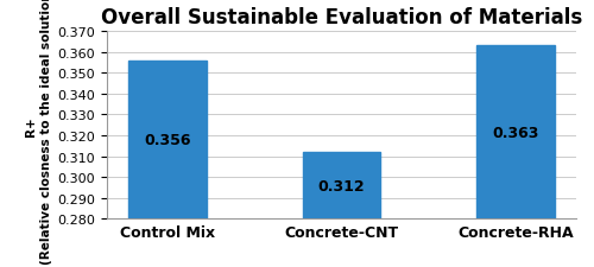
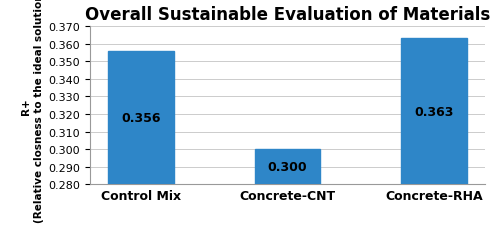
Concrete-CNT: 0.312 -> 0.300
